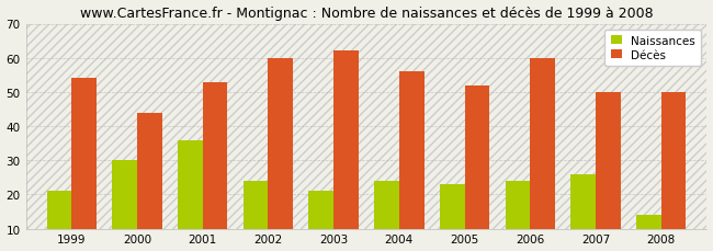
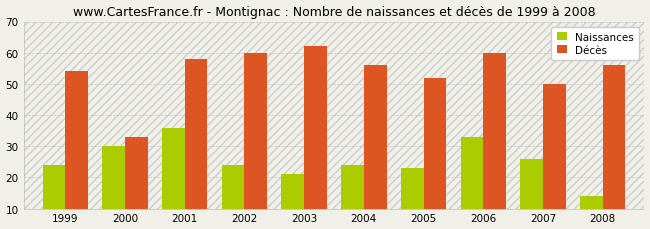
Naissances/1999: 21 -> 24
Décès/2000: 44 -> 33
Décès/2001: 53 -> 58
Naissances/2006: 24 -> 33
Décès/2008: 50 -> 56
